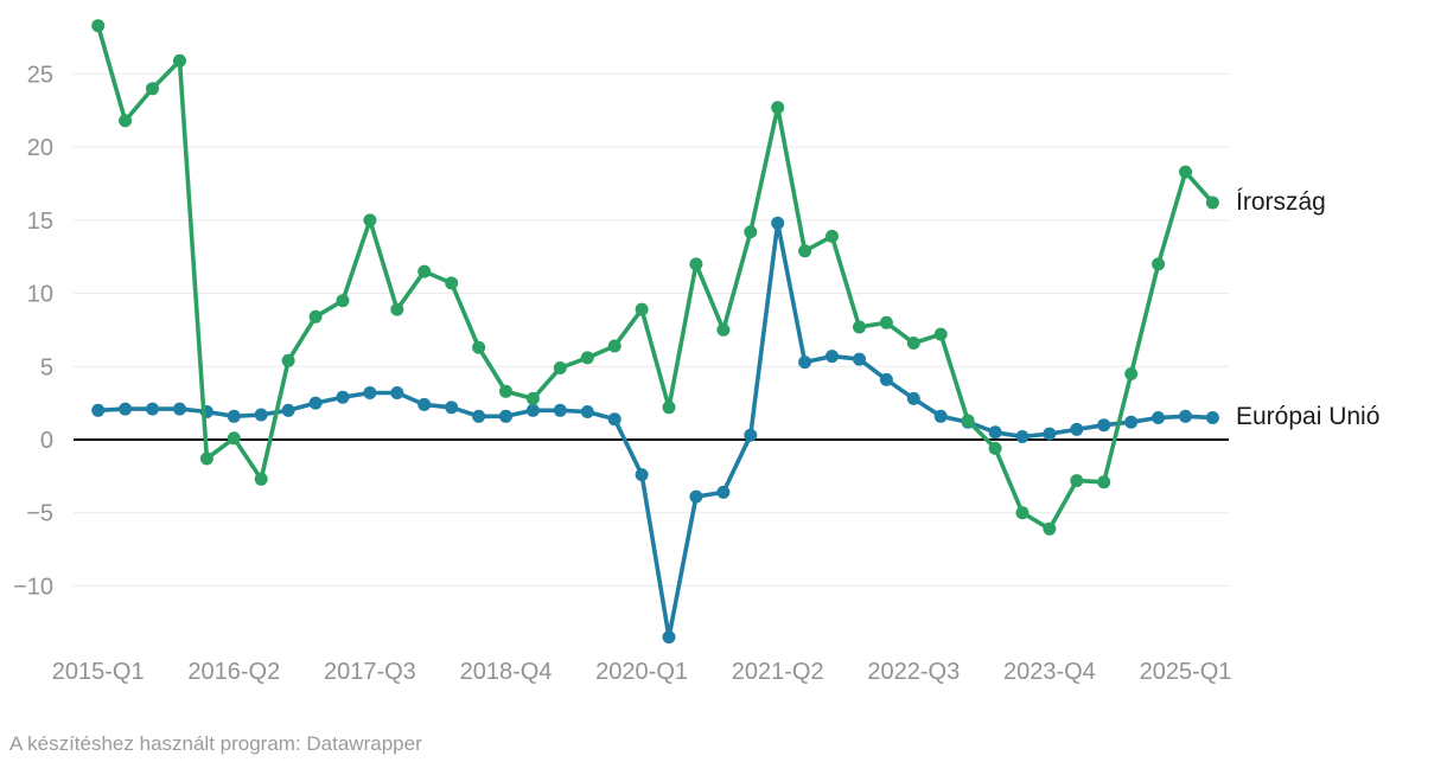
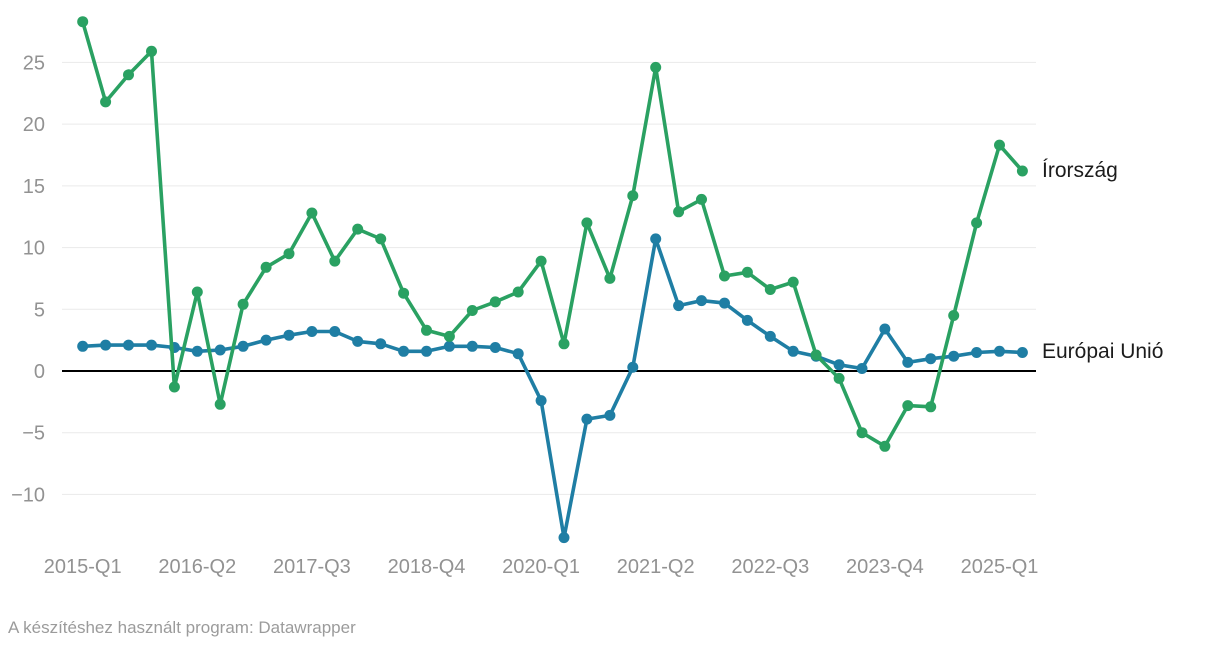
Írország/2016-Q2: 0.1 -> 6.4
Írország/2017-Q3: 15.0 -> 12.8
Írország/2021-Q2: 22.7 -> 24.6
Európai Unió/2021-Q2: 14.8 -> 10.7
Európai Unió/2023-Q4: 0.4 -> 3.4
